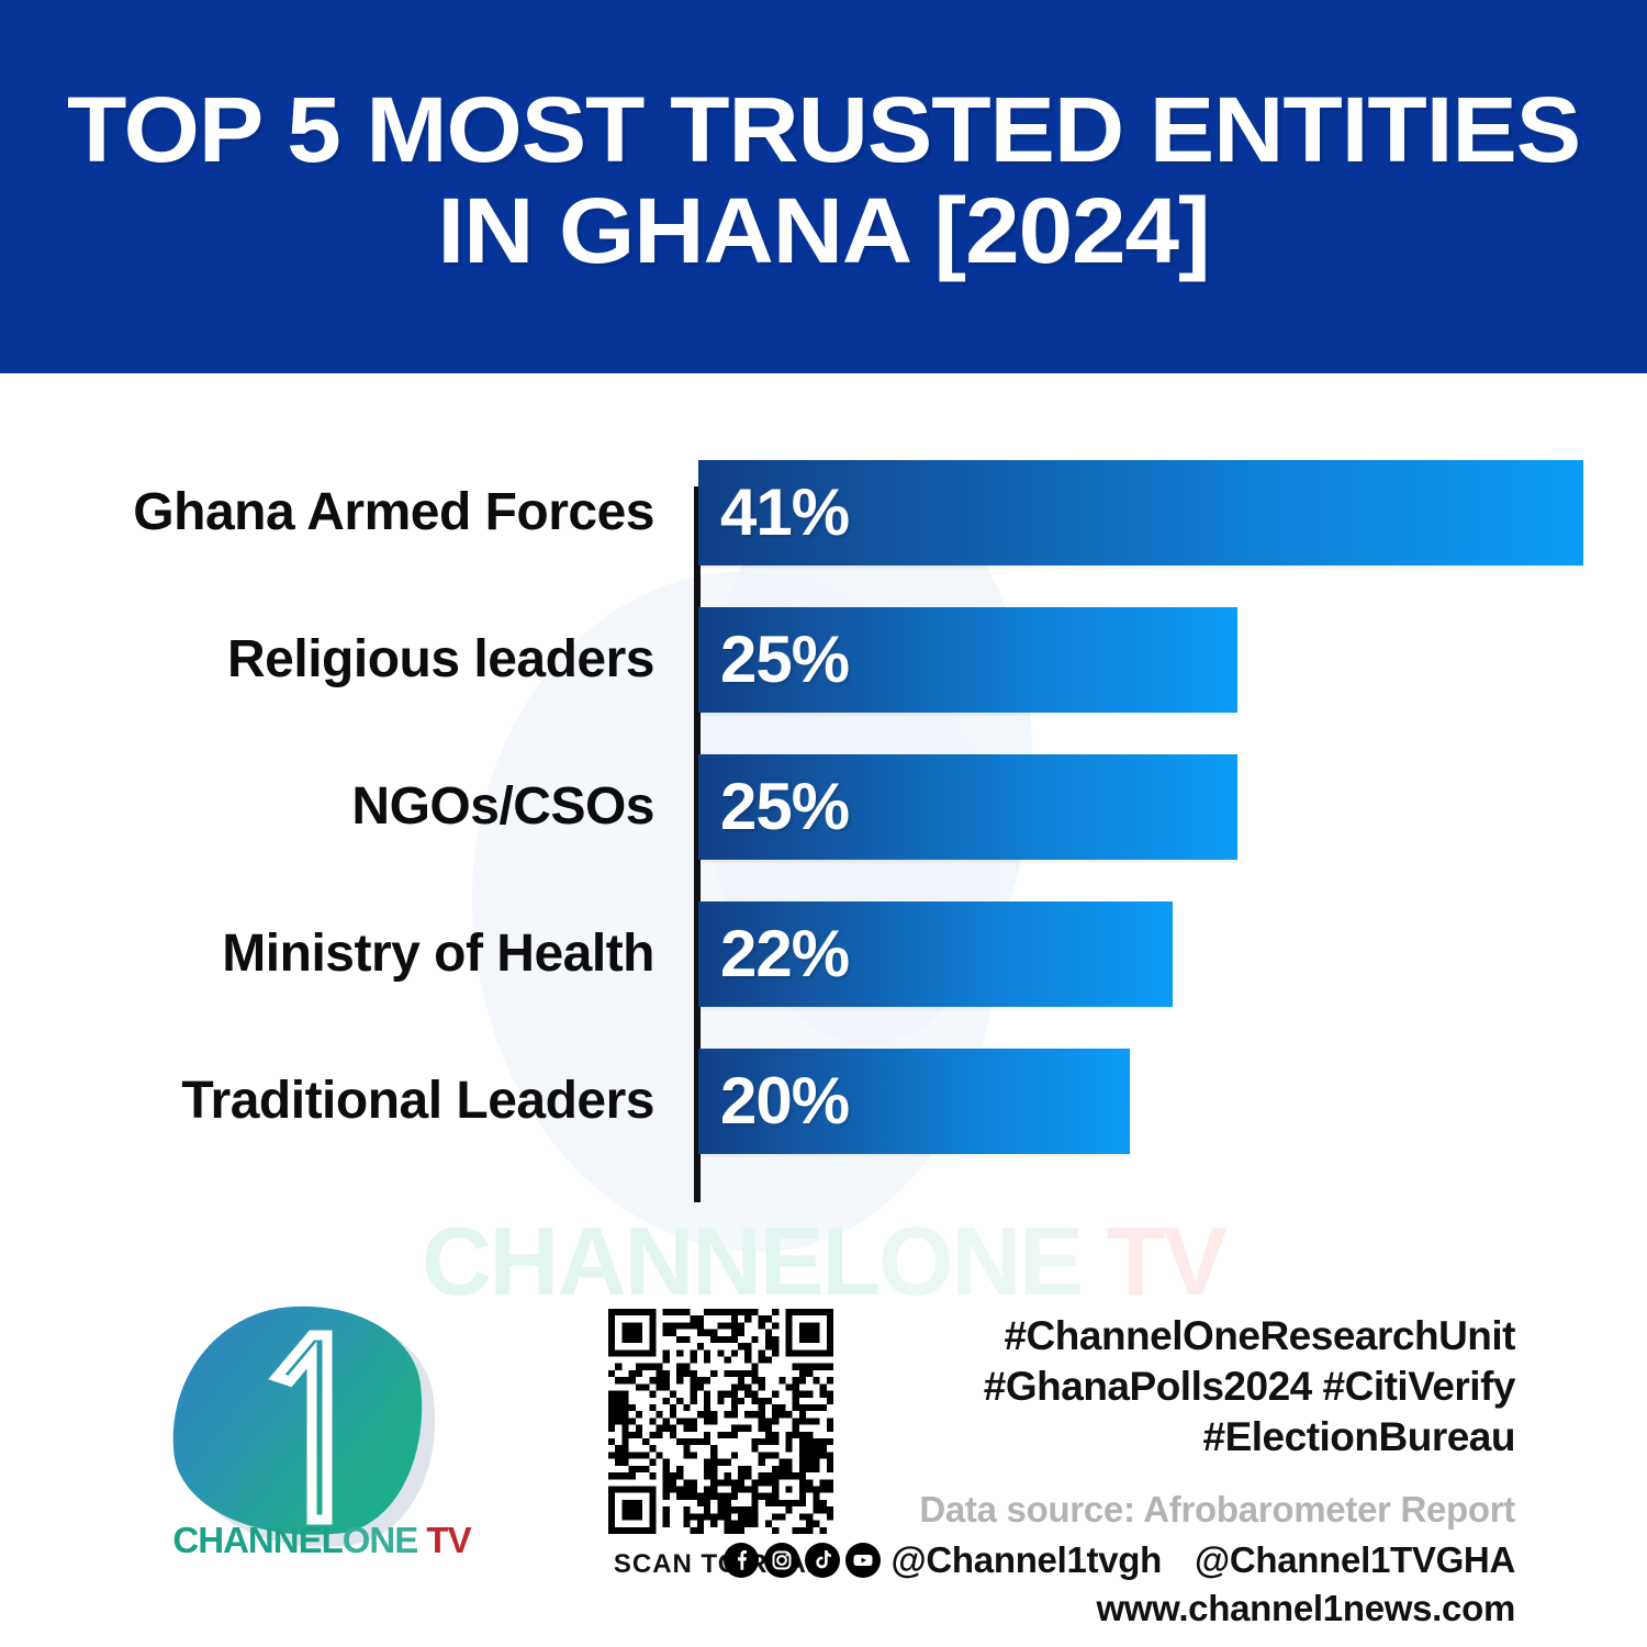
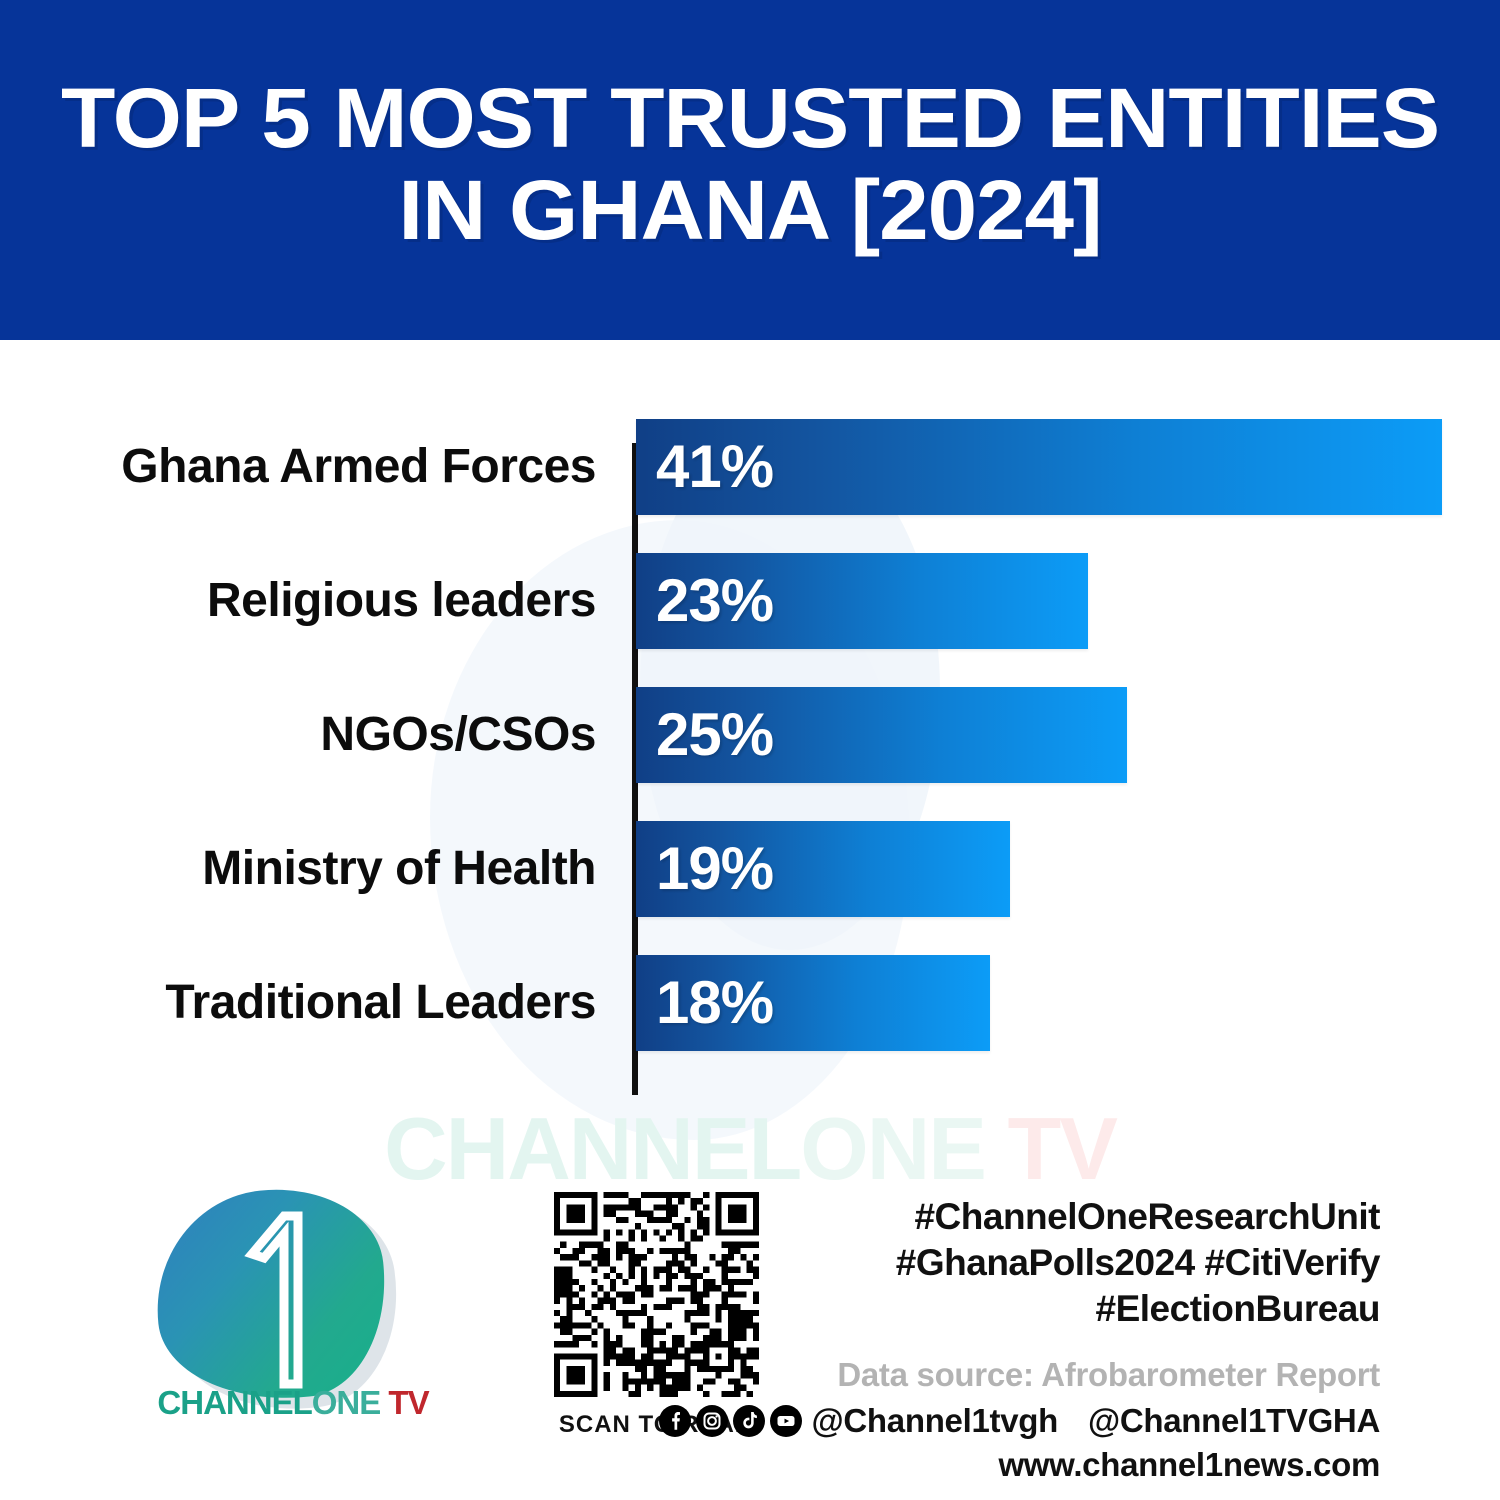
Religious leaders: 25% -> 23%
Ministry of Health: 22% -> 19%
Traditional Leaders: 20% -> 18%
